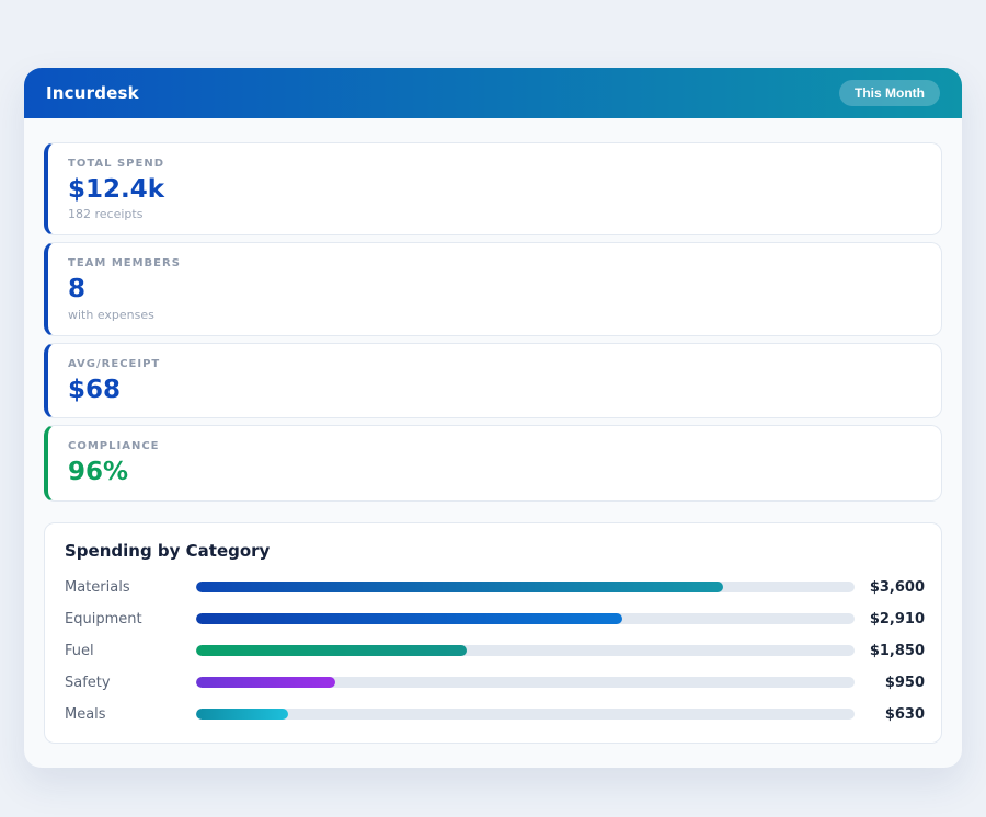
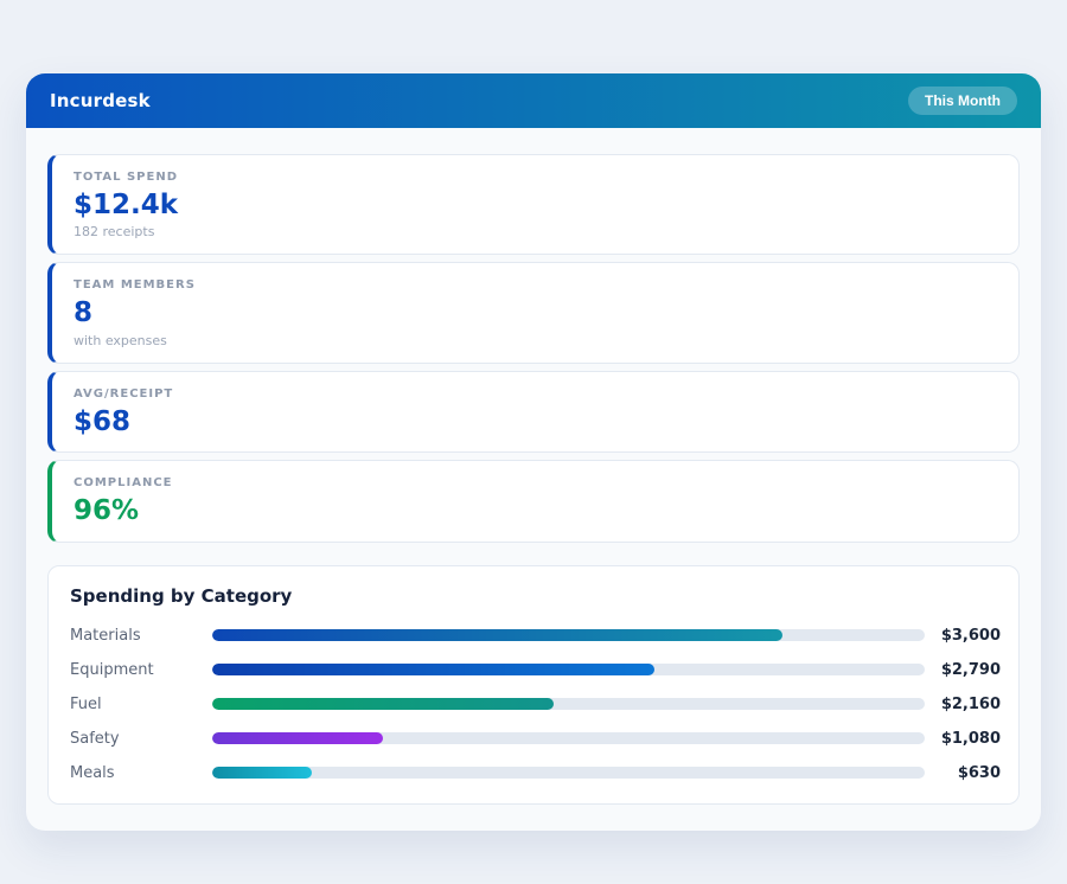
Equipment: $2,910 -> $2,790
Fuel: $1,850 -> $2,160
Safety: $950 -> $1,080
